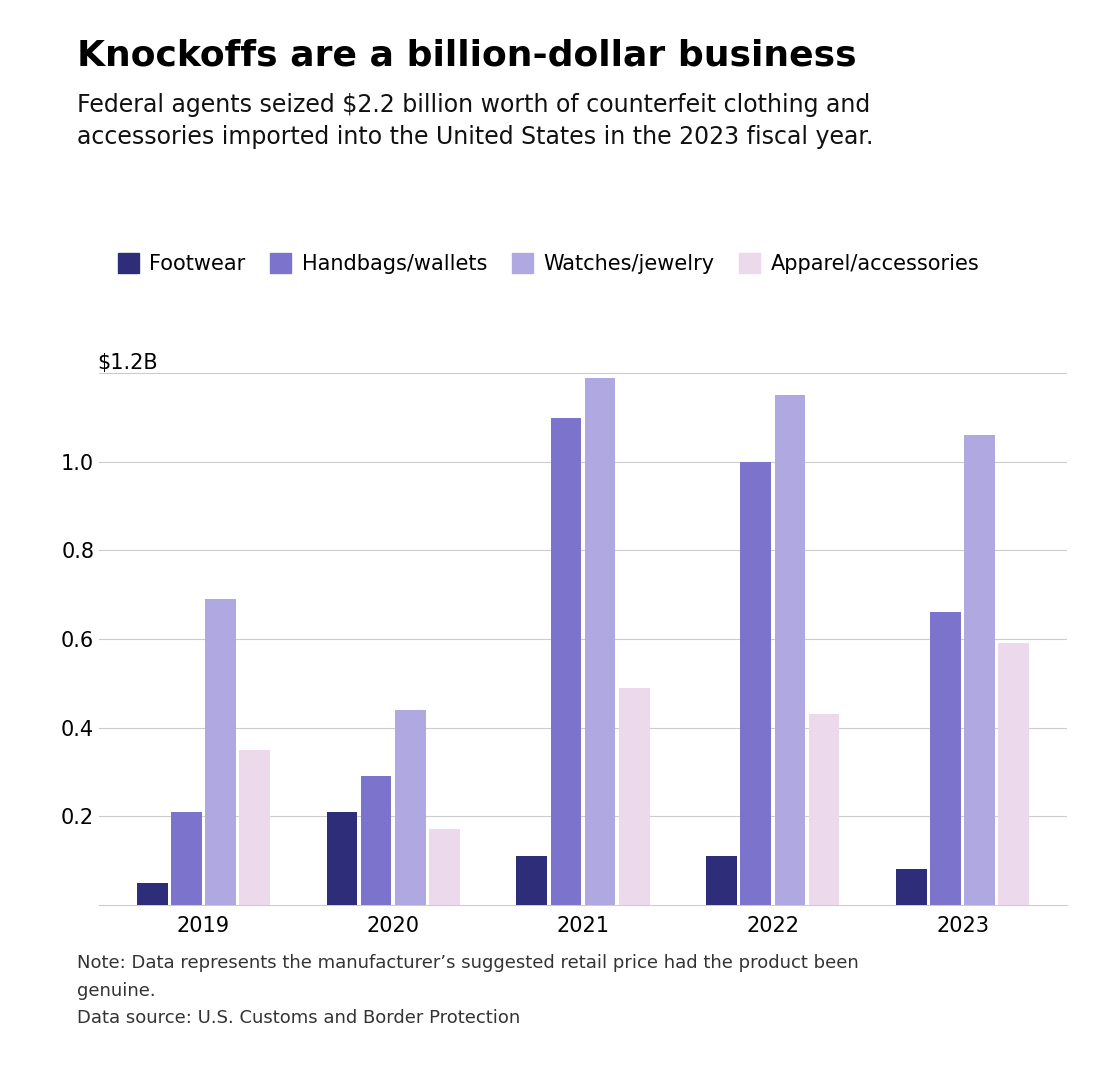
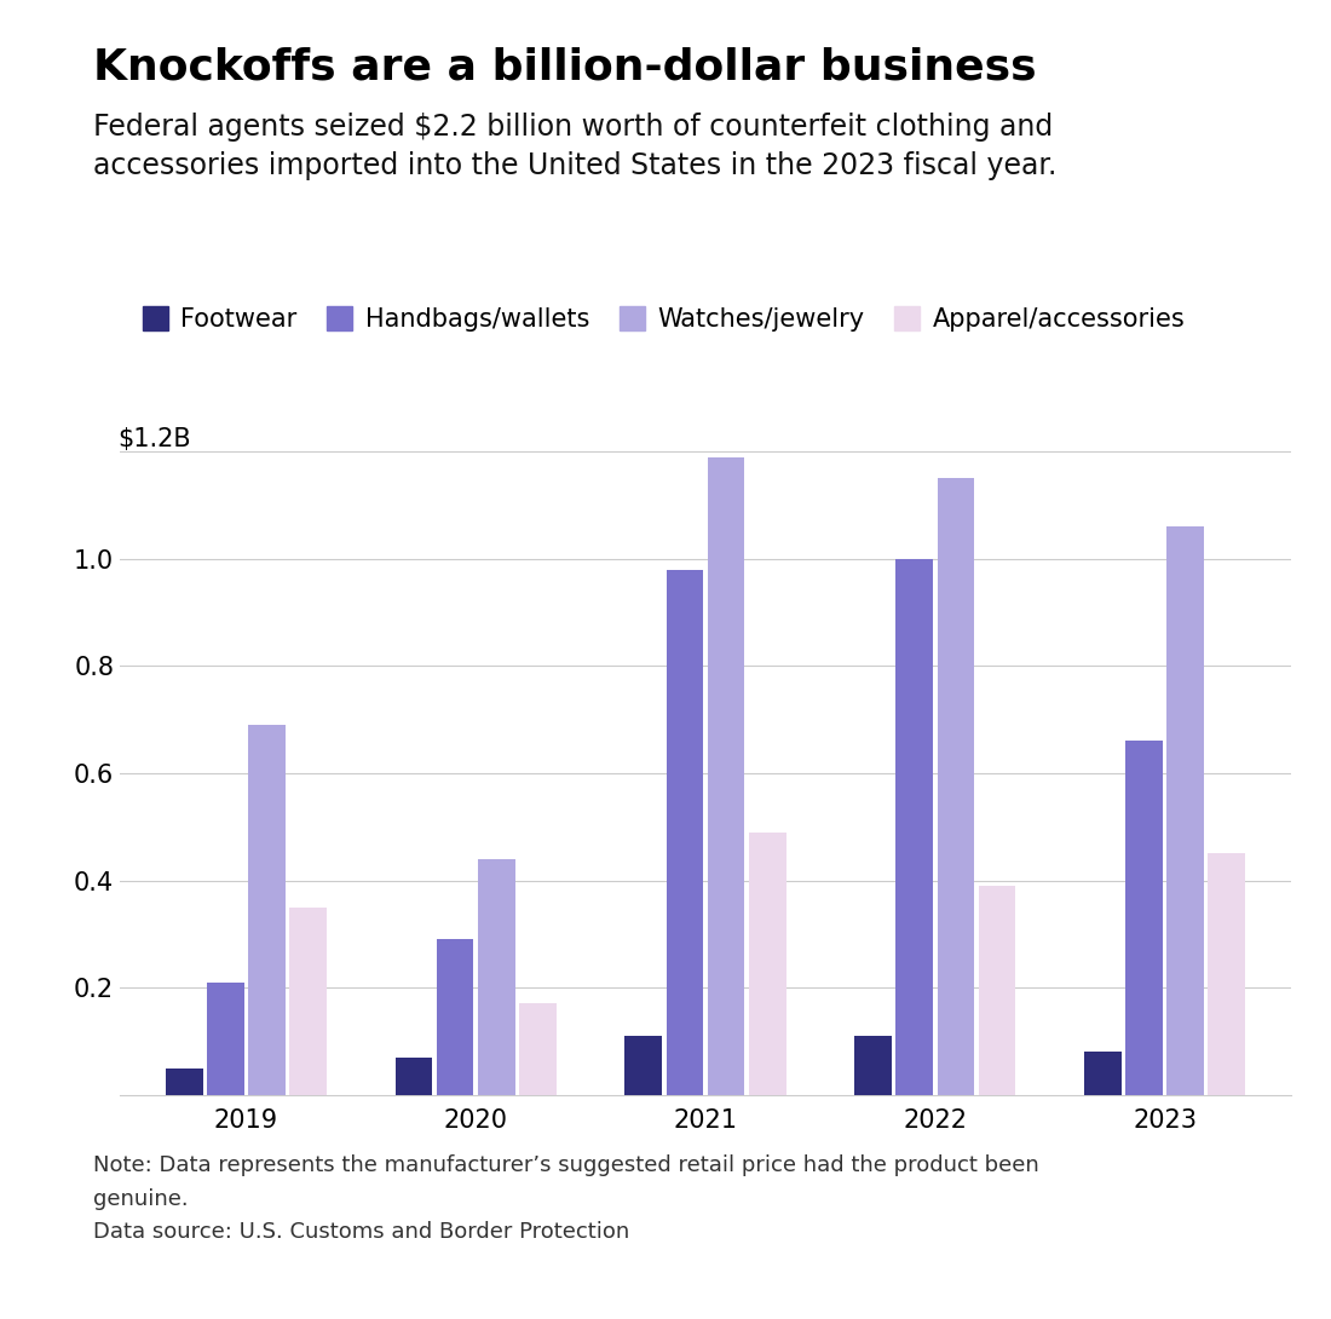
Footwear/2020: 0.21 -> 0.07
Handbags/wallets/2021: 1.10 -> 0.98
Apparel/accessories/2022: 0.43 -> 0.39
Apparel/accessories/2023: 0.59 -> 0.45
